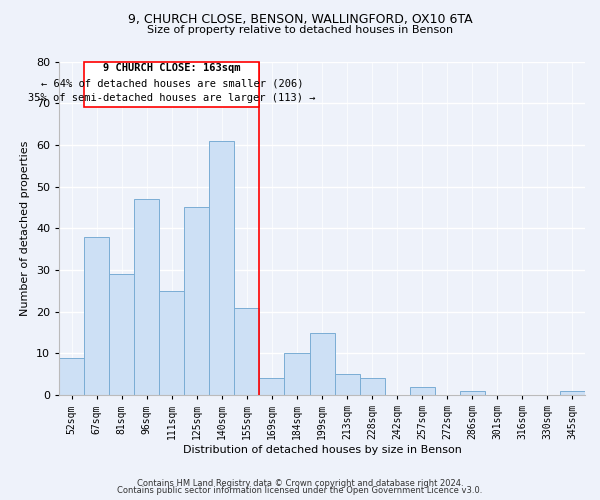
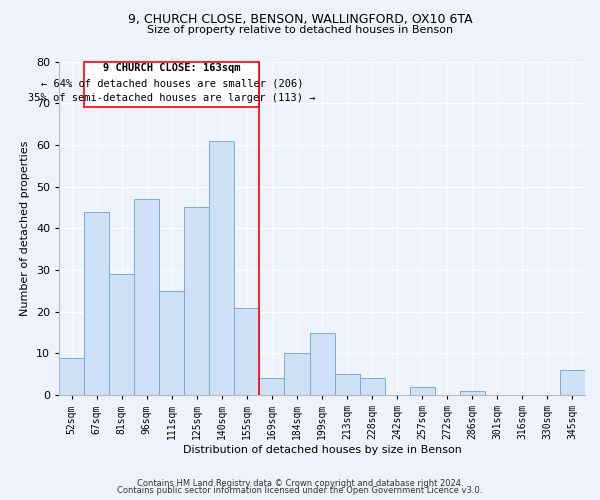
67sqm: 38 -> 44
345sqm: 1 -> 6
